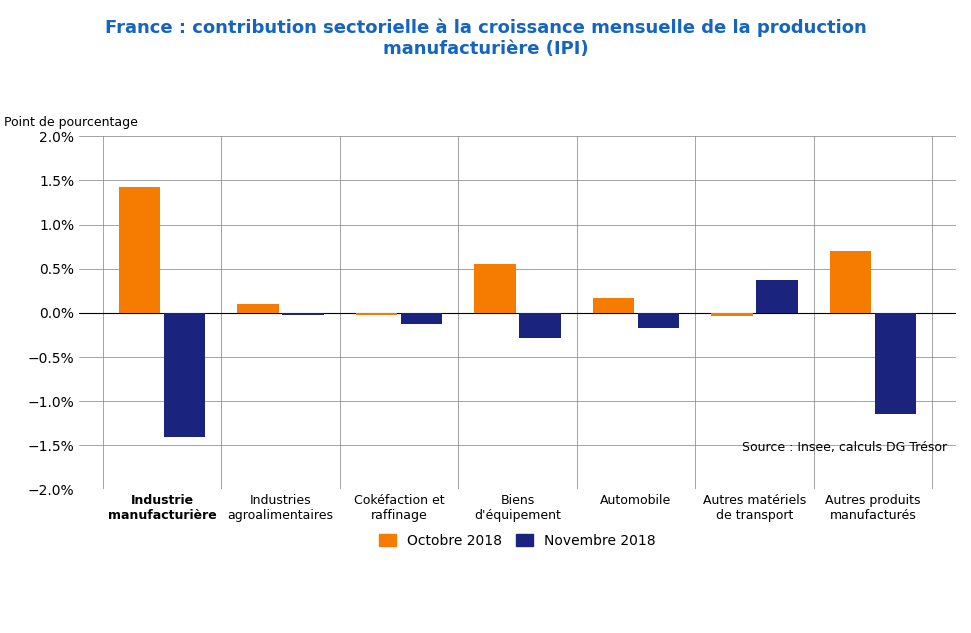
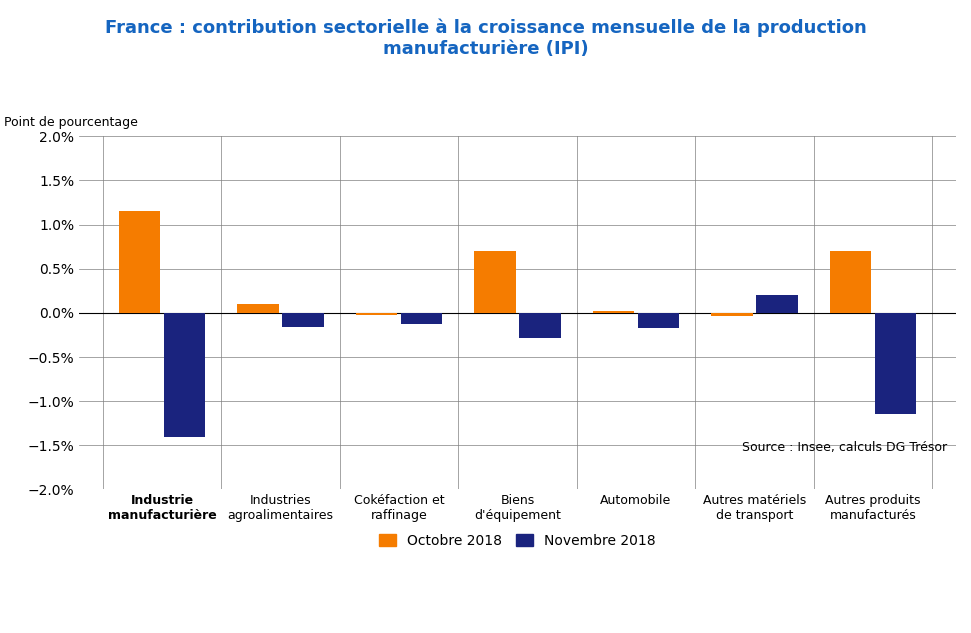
Octobre 2018/Industrie manufacturière: 1.43% -> 1.16%
Novembre 2018/Industries agroalimentaires: -0.02% -> -0.16%
Octobre 2018/Biens d'équipement: 0.55% -> 0.70%
Octobre 2018/Automobile: 0.17% -> 0.02%
Novembre 2018/Autres matériels de transport: 0.37% -> 0.20%
